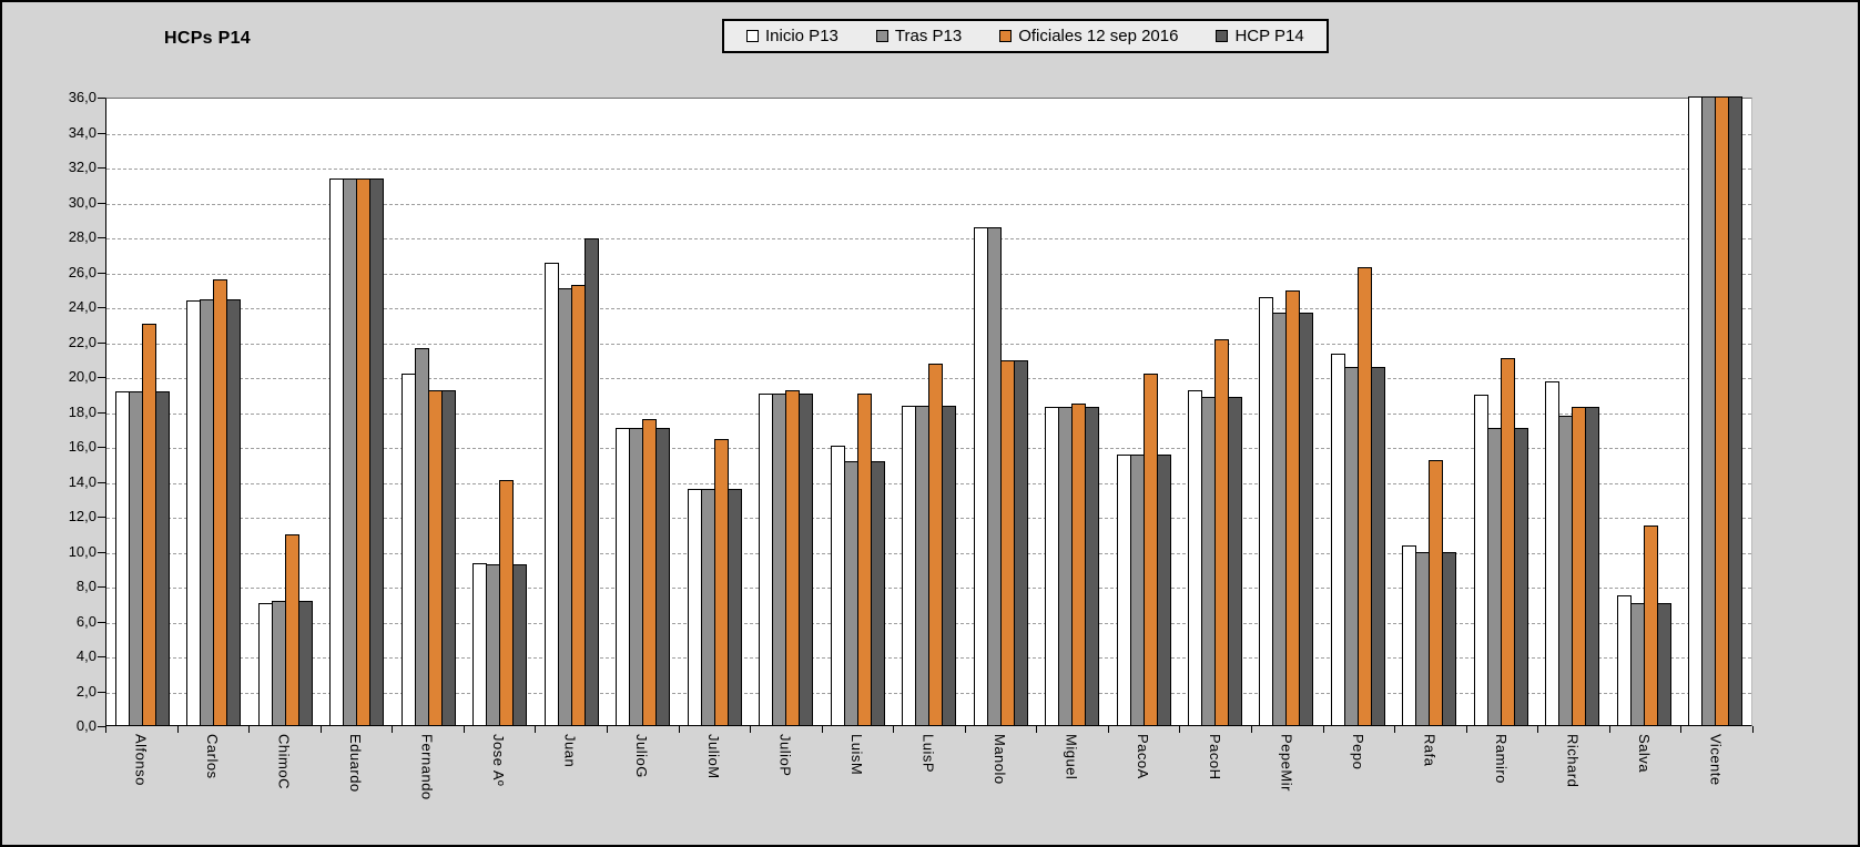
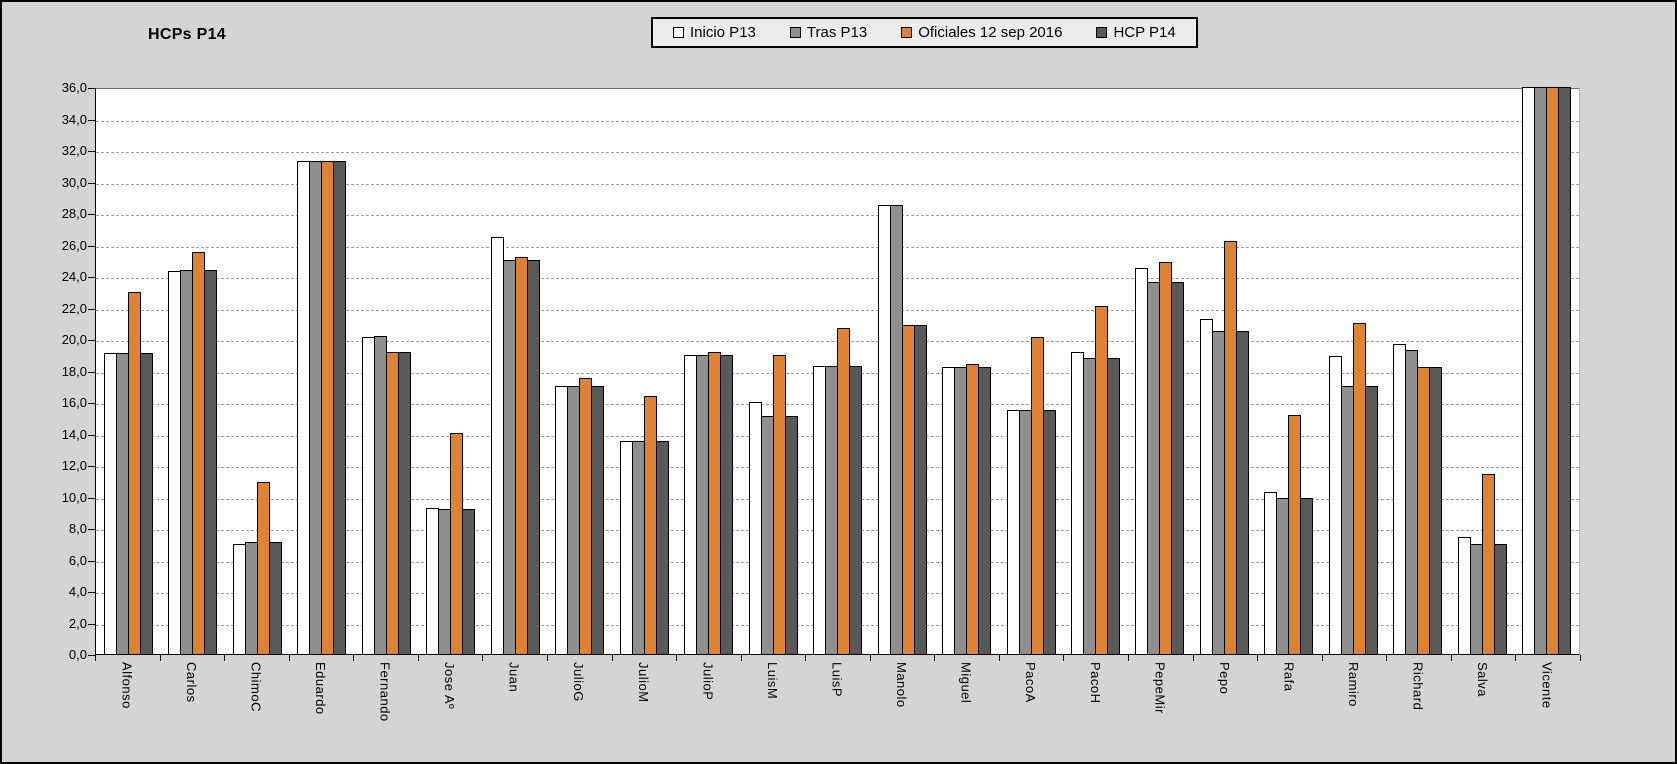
Tras P13/Fernando: 21,6 -> 20,2
HCP P14/Juan: 27,9 -> 25,0
Tras P13/Richard: 17,7 -> 19,3
